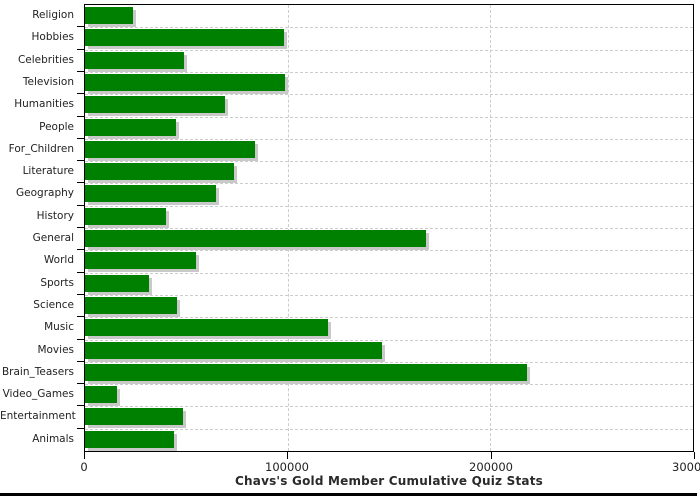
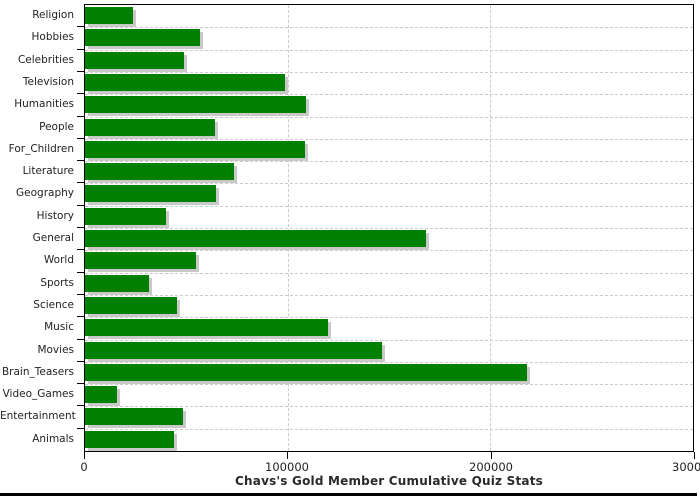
Hobbies: 98000 -> 56000
Humanities: 69000 -> 109000
People: 45000 -> 64000
For_Children: 84000 -> 108000
